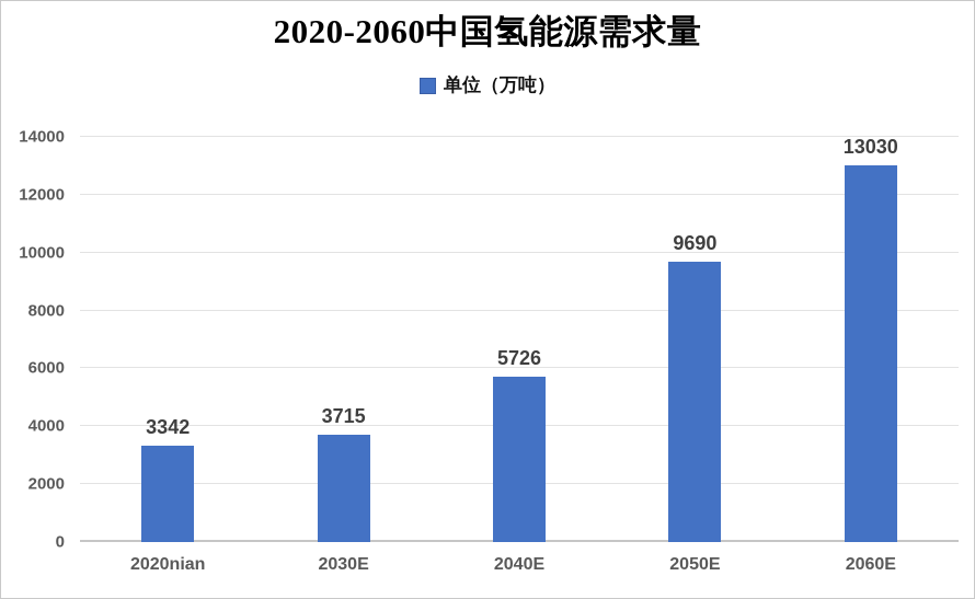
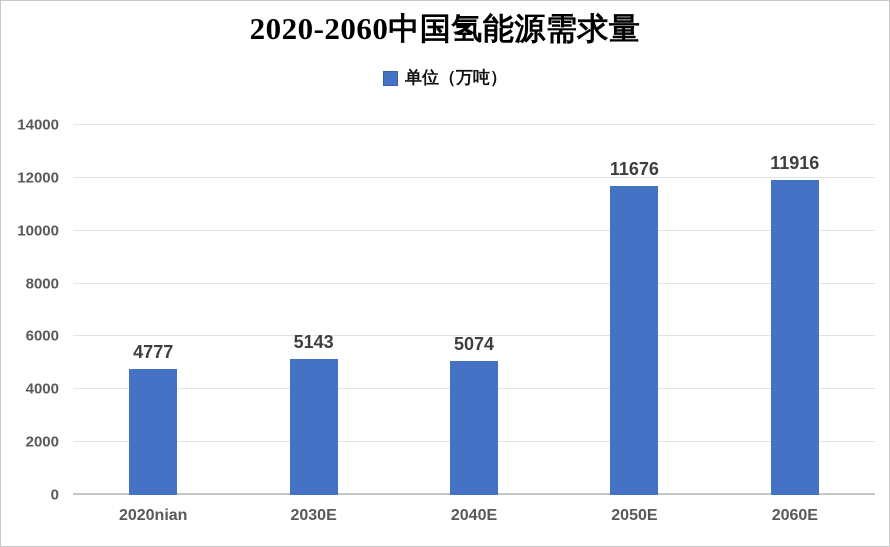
2020nian: 3342 -> 4777
2030E: 3715 -> 5143
2040E: 5726 -> 5074
2050E: 9690 -> 11676
2060E: 13030 -> 11916
